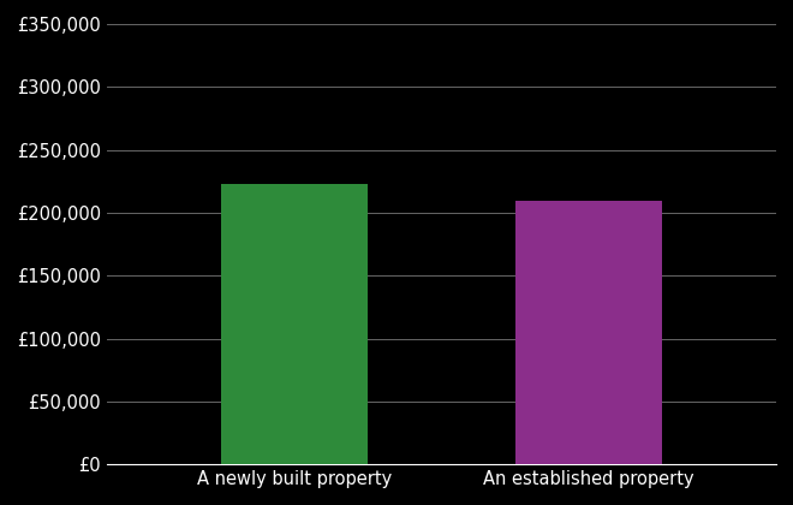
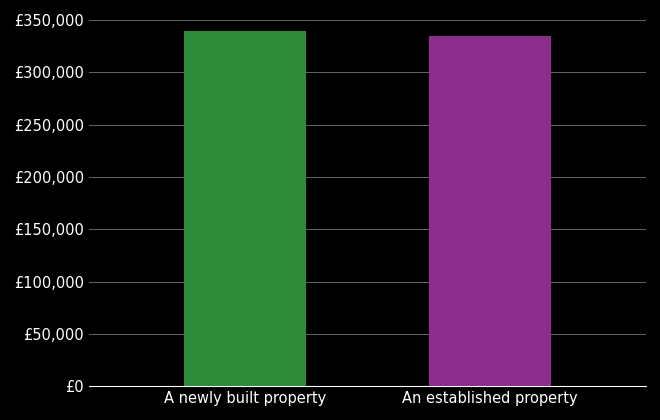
A newly built property: £223,000 -> £339,000
An established property: £209,000 -> £335,000
